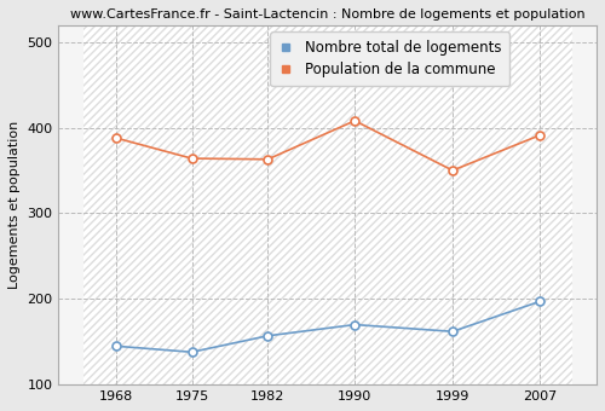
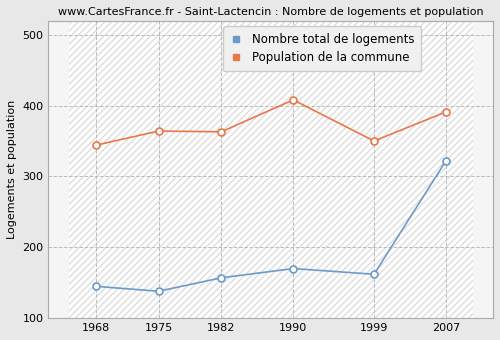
Population de la commune/1968: 388 -> 344
Nombre total de logements/2007: 197 -> 322
